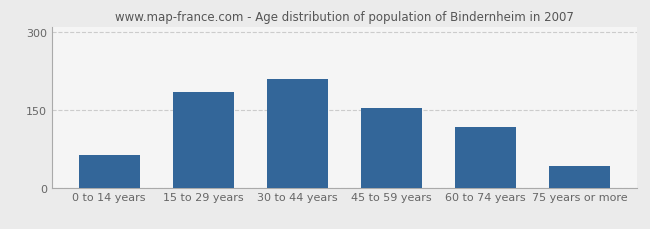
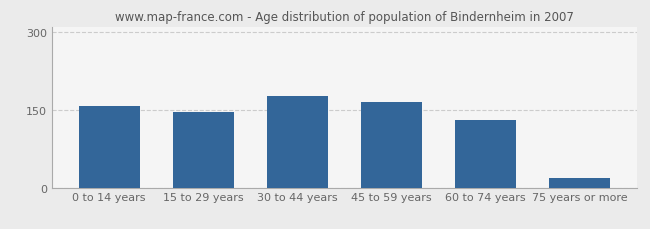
0 to 14 years: 62 -> 158
15 to 29 years: 184 -> 146
30 to 44 years: 210 -> 176
45 to 59 years: 154 -> 164
60 to 74 years: 116 -> 130
75 years or more: 42 -> 18
